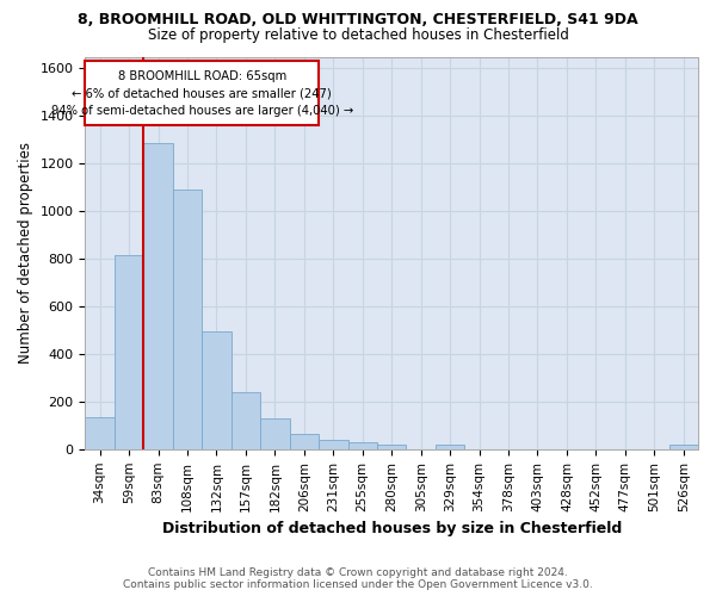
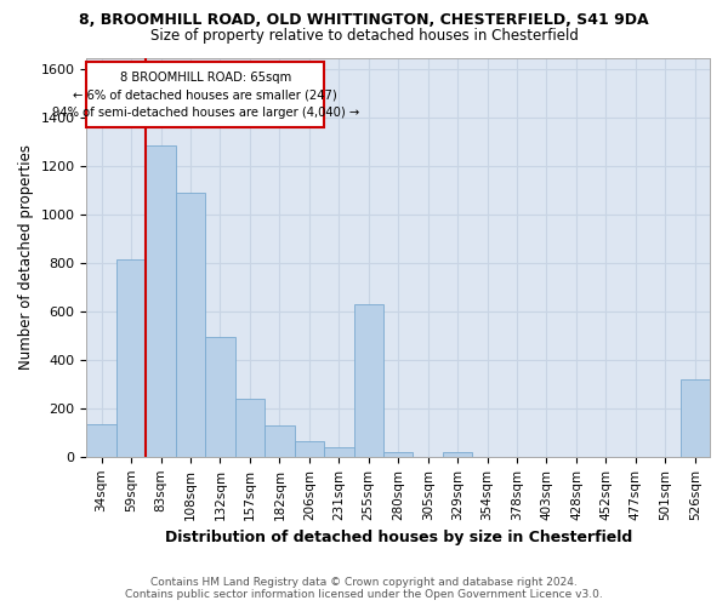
255sqm: 30 -> 630
526sqm: 20 -> 320
